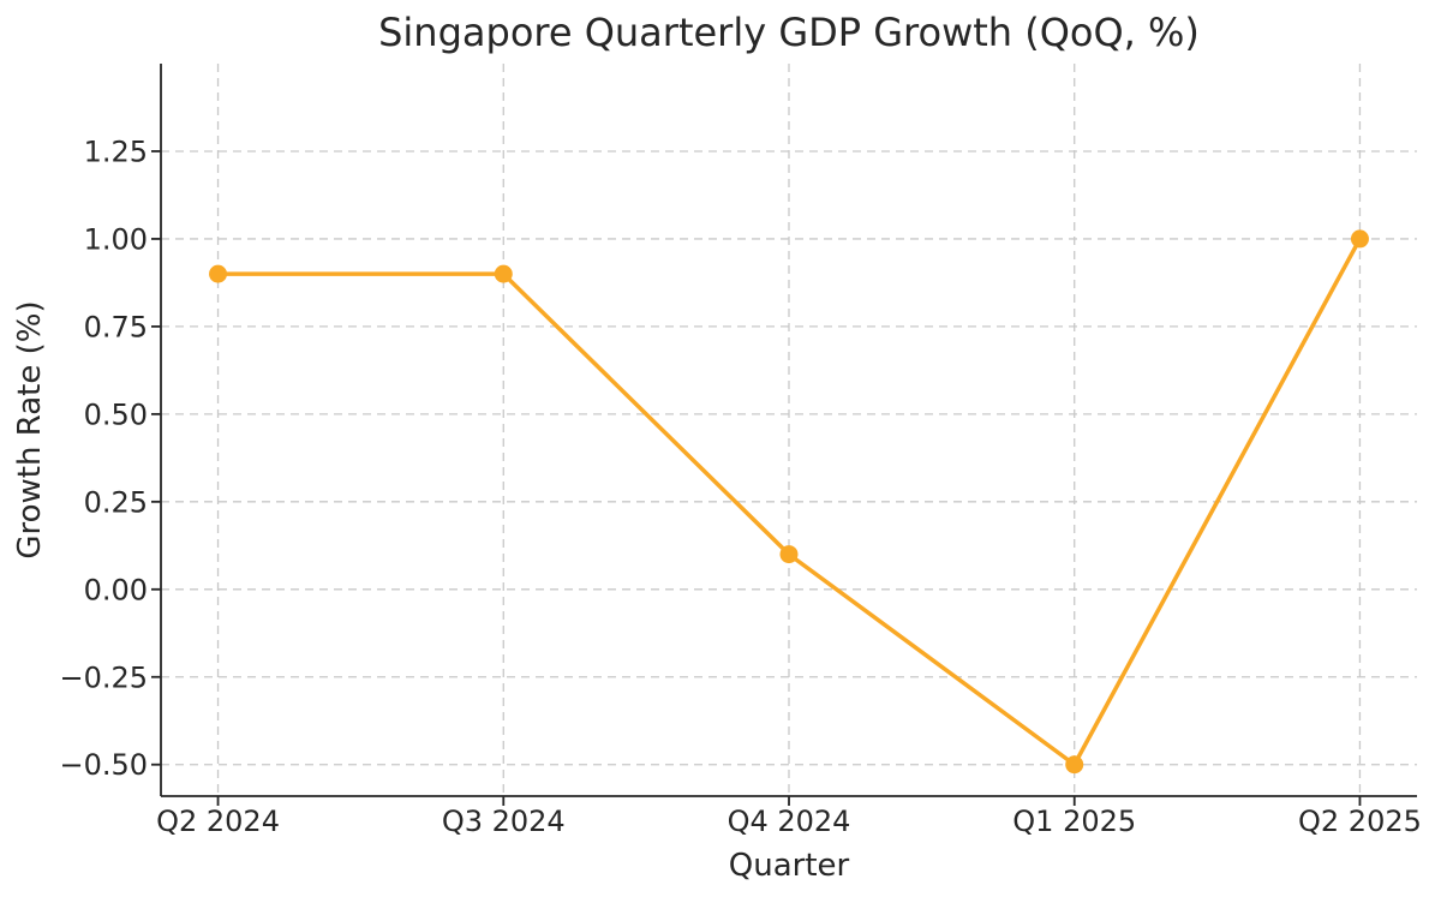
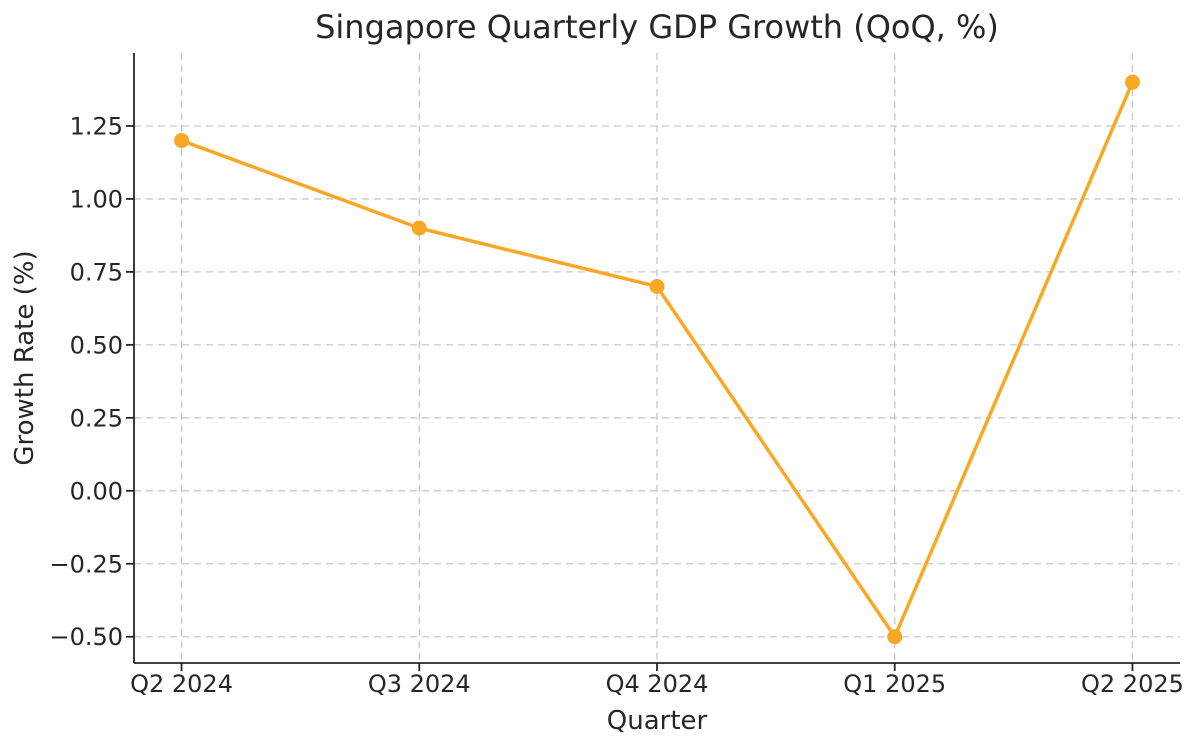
Q2 2024: 0.9 -> 1.2
Q4 2024: 0.1 -> 0.7
Q2 2025: 1.0 -> 1.4
